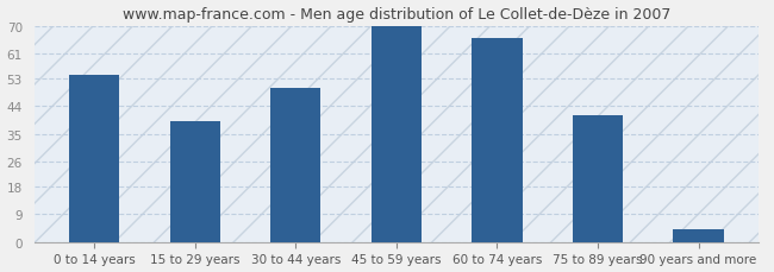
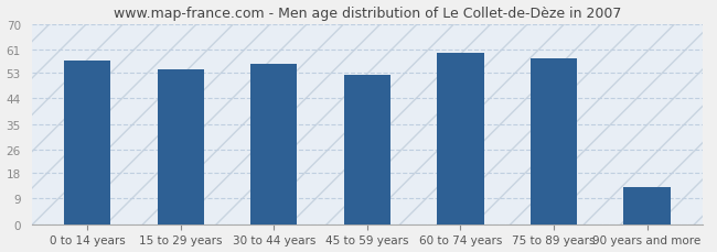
0 to 14 years: 54 -> 57
15 to 29 years: 39 -> 54
30 to 44 years: 50 -> 56
45 to 59 years: 70 -> 52
60 to 74 years: 66 -> 60
75 to 89 years: 41 -> 58
90 years and more: 4 -> 13
